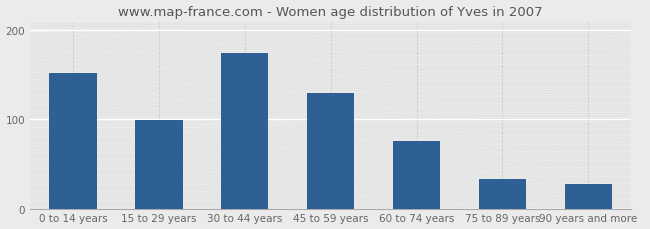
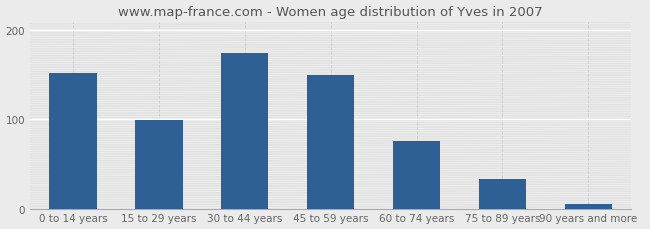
45 to 59 years: 130 -> 150
90 years and more: 28 -> 5
